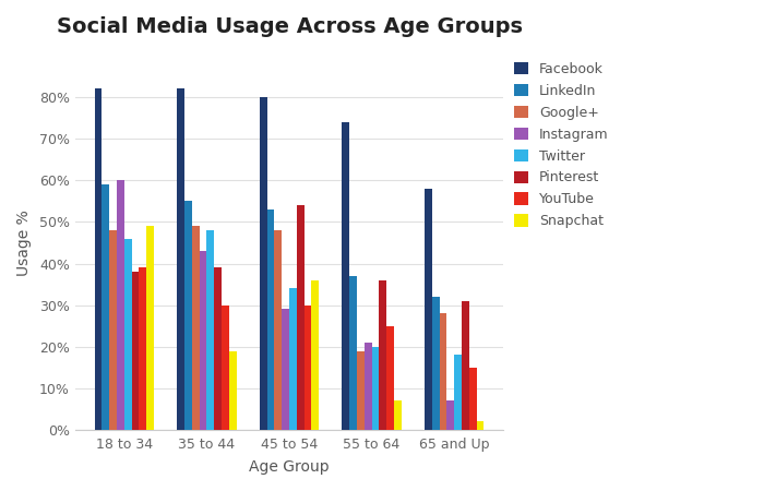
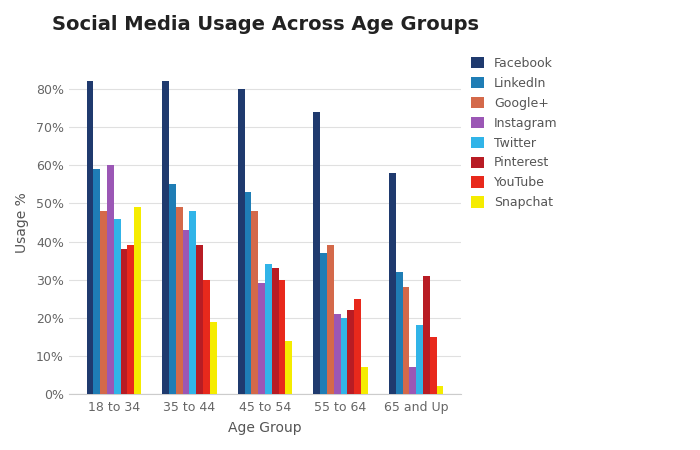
Pinterest/45 to 54: 54% -> 33%
Snapchat/45 to 54: 36% -> 14%
Google+/55 to 64: 19% -> 39%
Pinterest/55 to 64: 36% -> 22%
